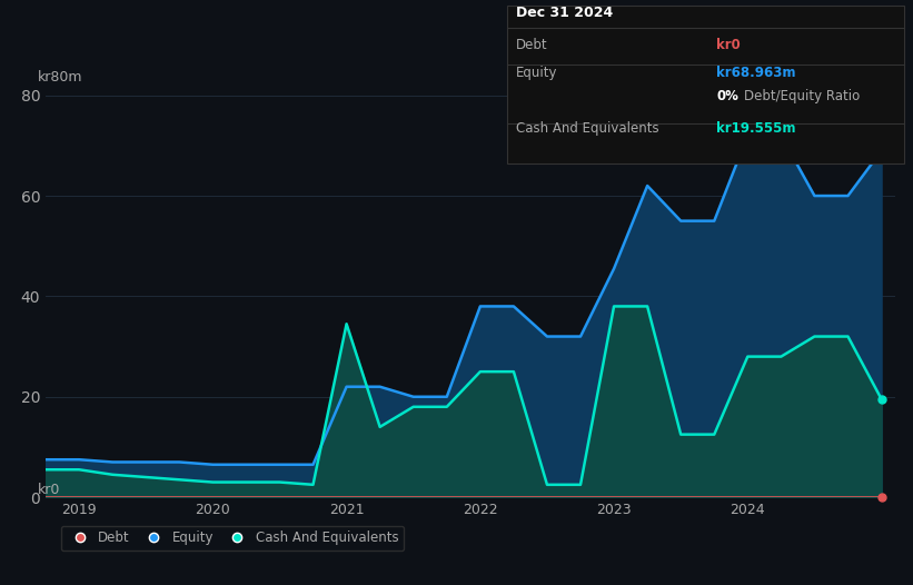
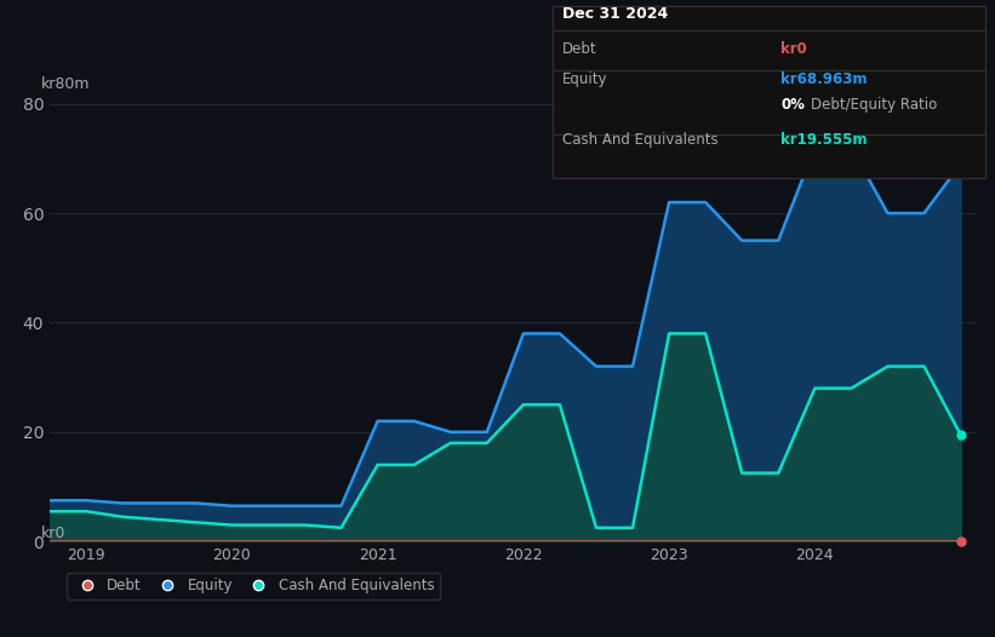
Cash And Equivalents/2021: 34.5 -> 14.0
Equity/2023: 45.5 -> 62.0
